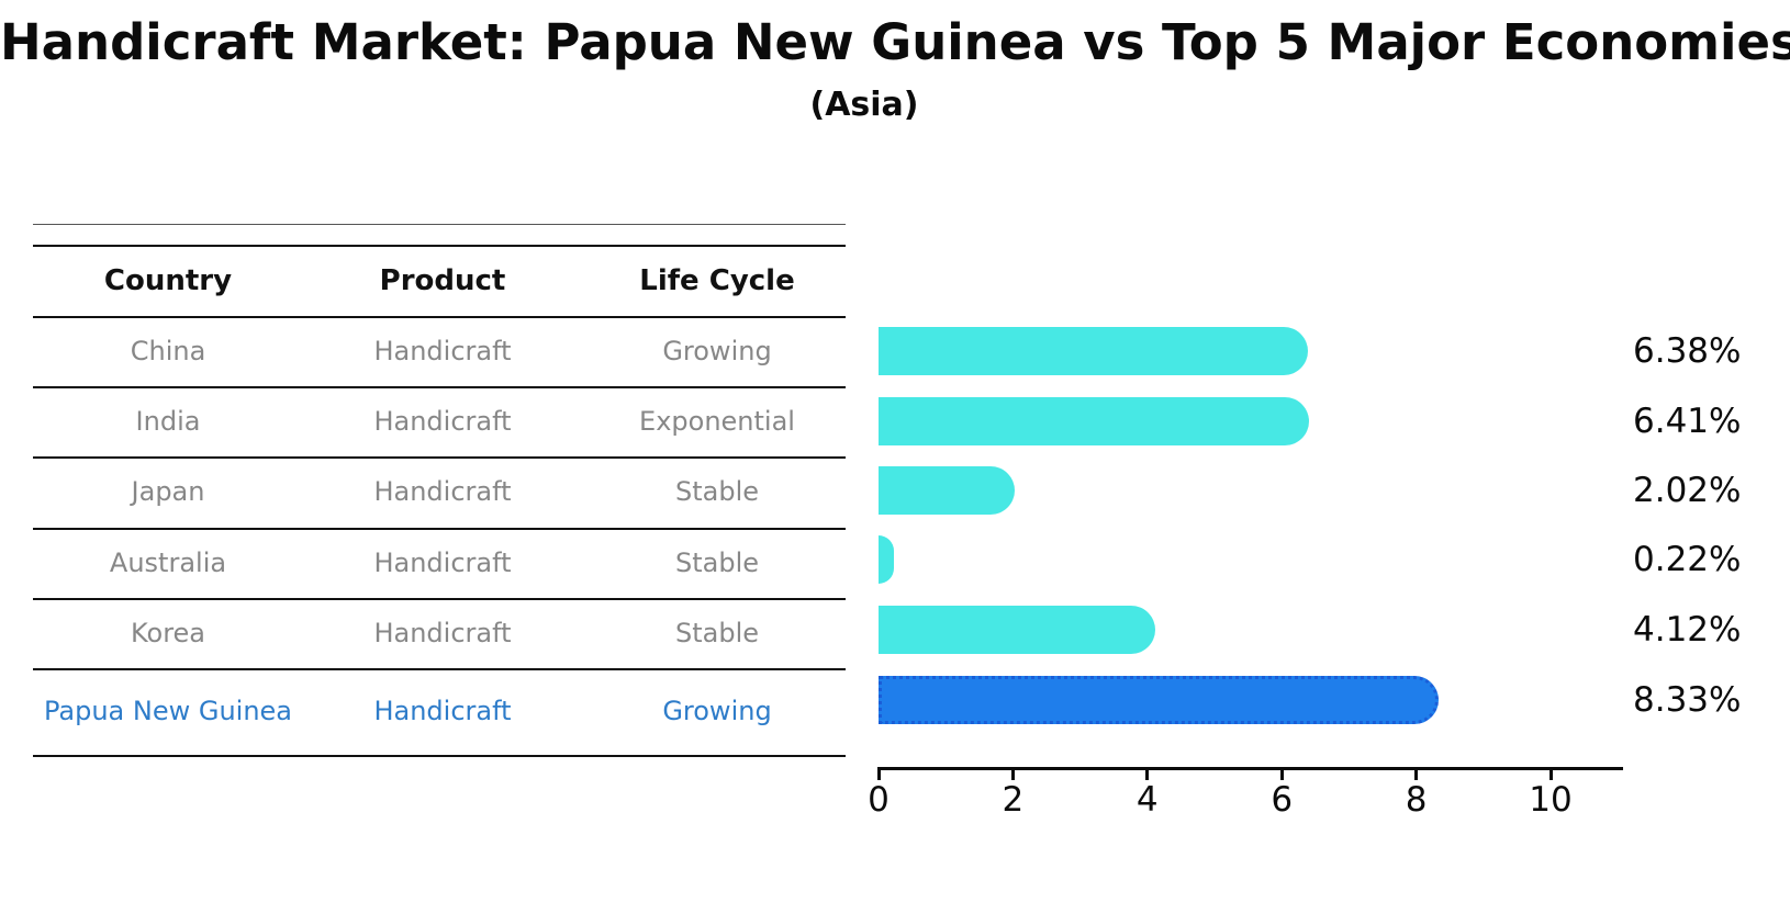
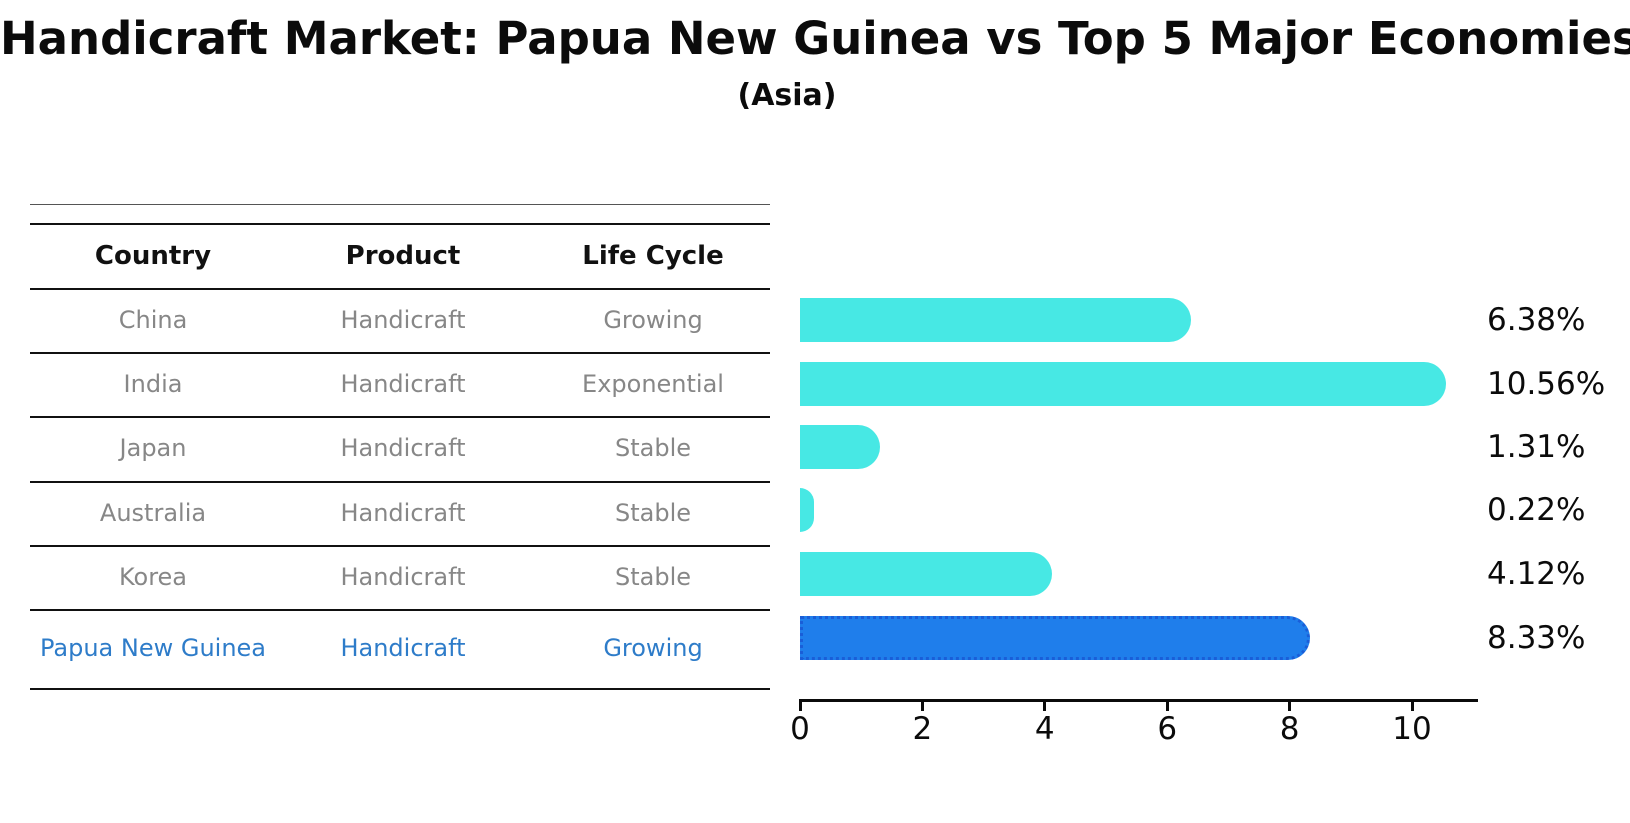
India: 6.41% -> 10.56%
Japan: 2.02% -> 1.31%
